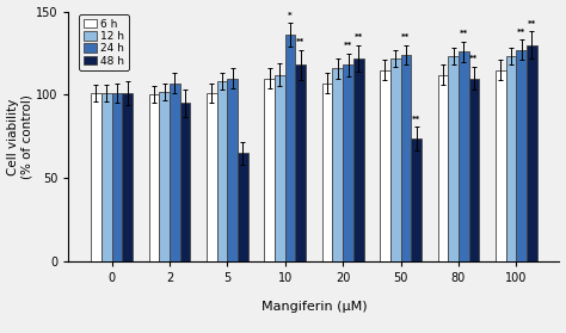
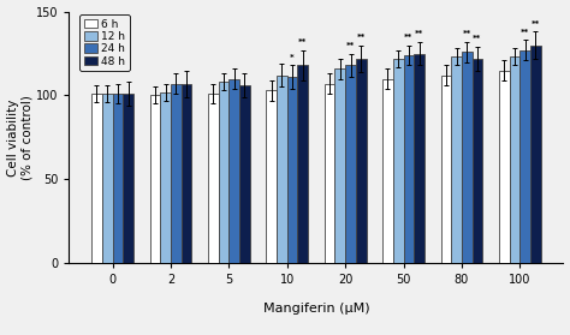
48 h/2: 95 -> 107
48 h/5: 65 -> 106
6 h/10: 110 -> 103
24 h/10: 136 -> 111
6 h/50: 115 -> 110
48 h/50: 74 -> 125
48 h/80: 110 -> 122
